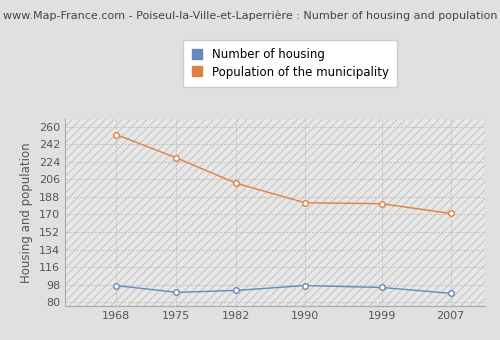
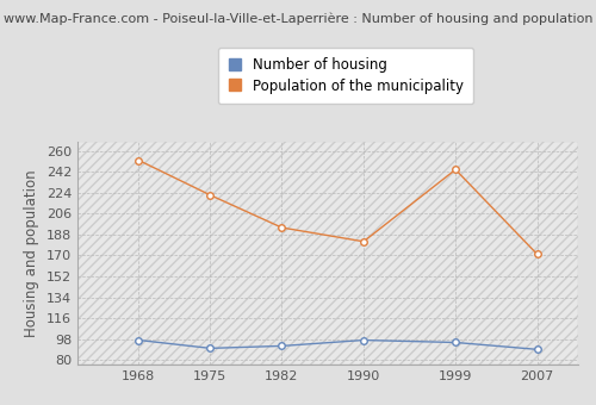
Population of the municipality/1975: 228 -> 222
Population of the municipality/1982: 202 -> 194
Population of the municipality/1999: 181 -> 244
